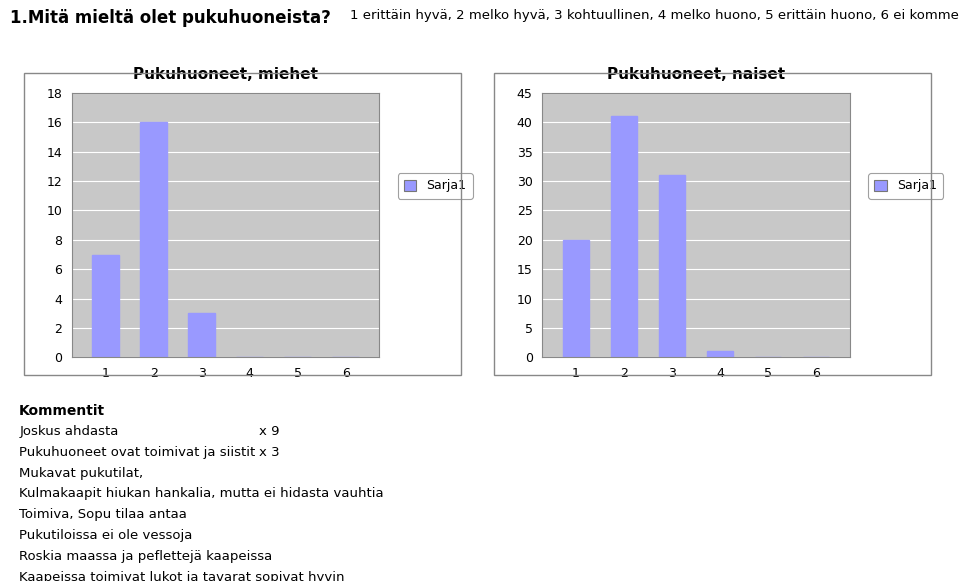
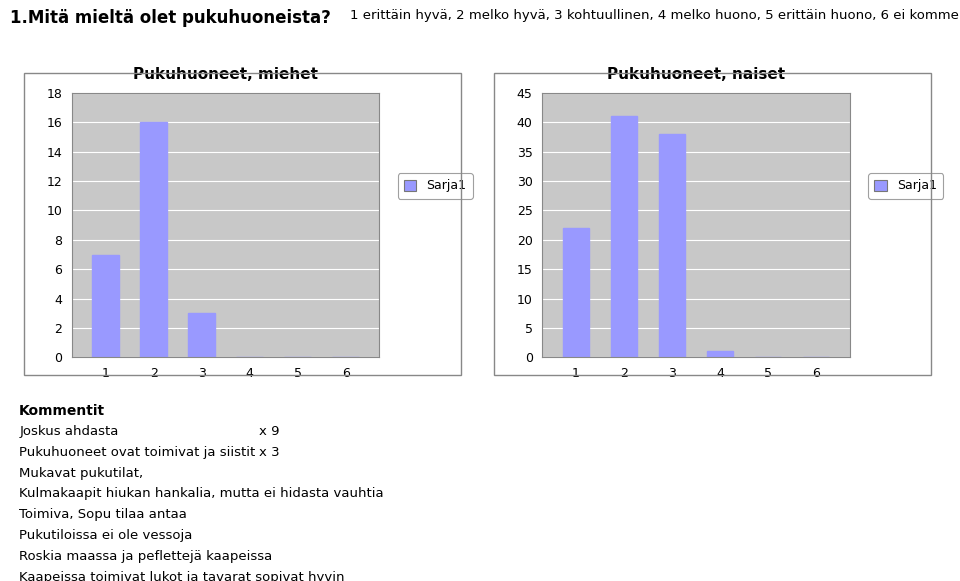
Pukuhuoneet, naiset/1: 20 -> 22
Pukuhuoneet, naiset/3: 31 -> 38
